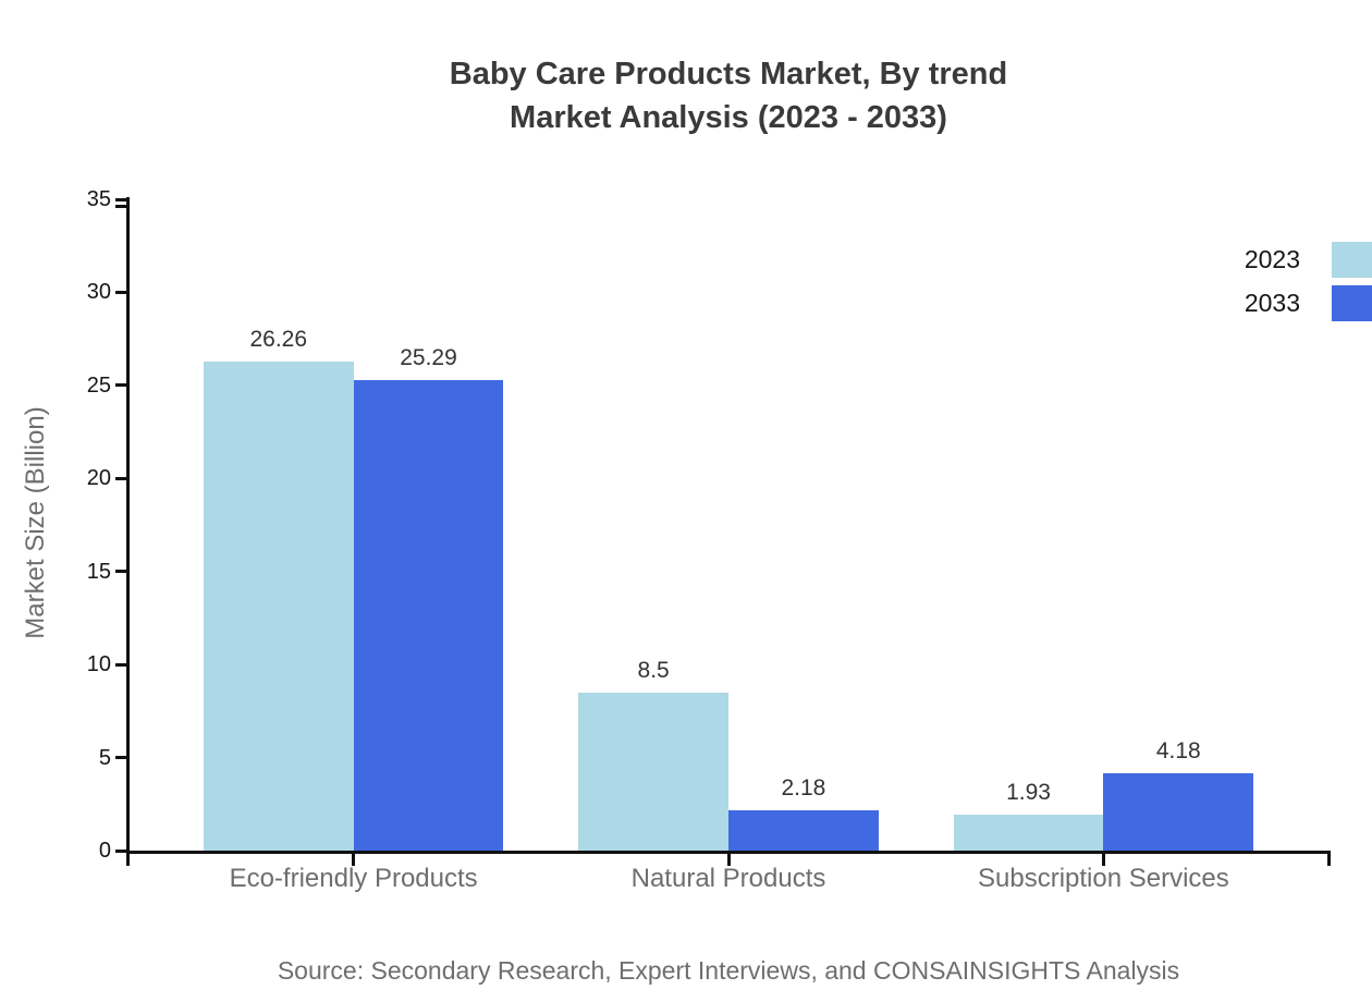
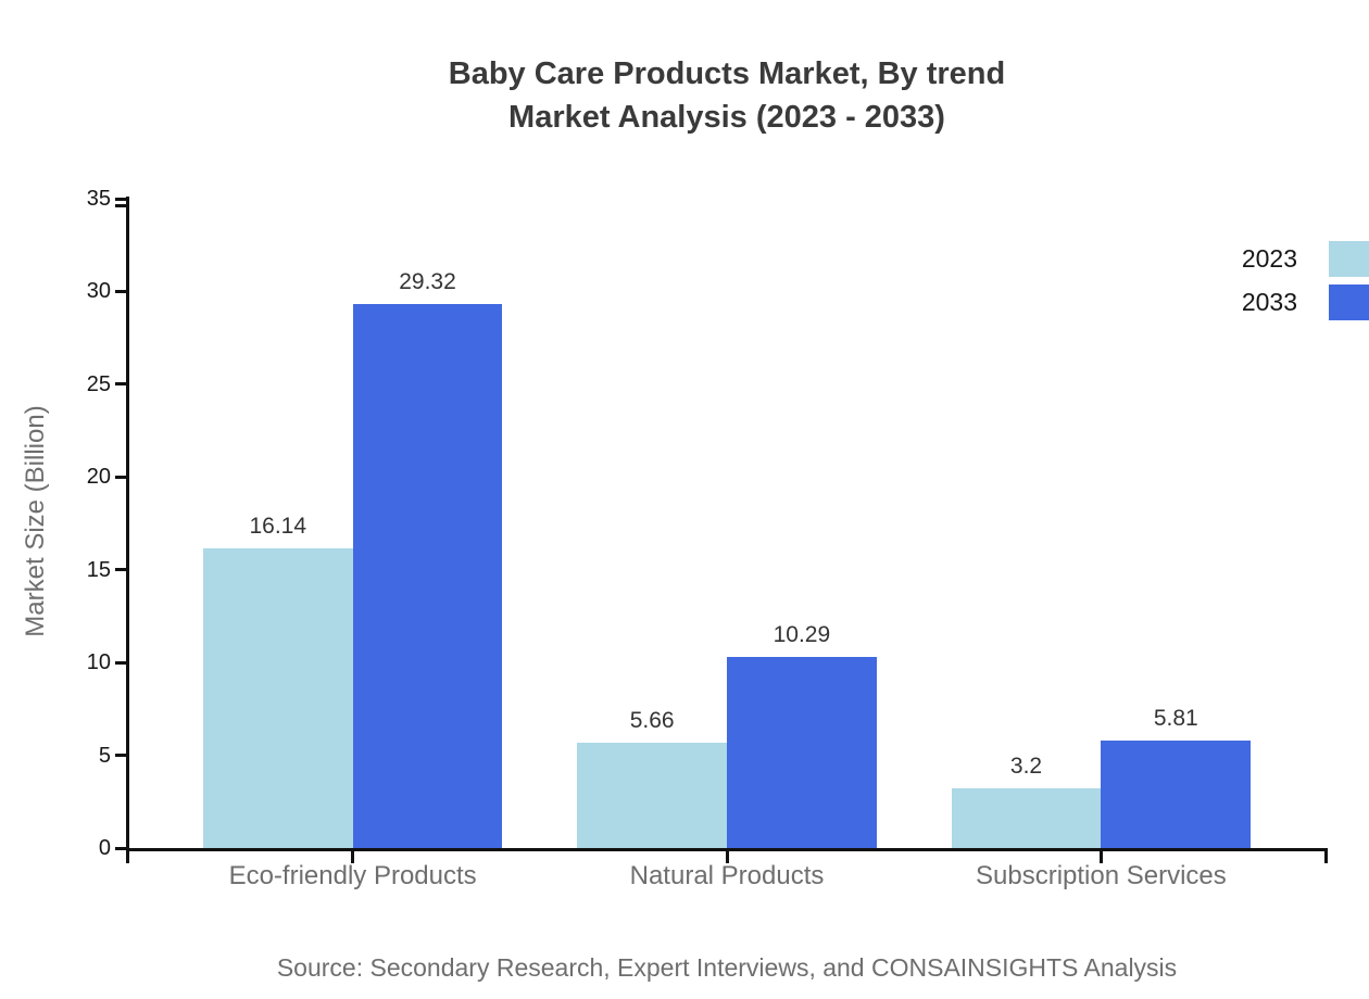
2023/Eco-friendly Products: 26.26 -> 16.14
2033/Eco-friendly Products: 25.29 -> 29.32
2023/Natural Products: 8.5 -> 5.66
2033/Natural Products: 2.18 -> 10.29
2023/Subscription Services: 1.93 -> 3.2
2033/Subscription Services: 4.18 -> 5.81
